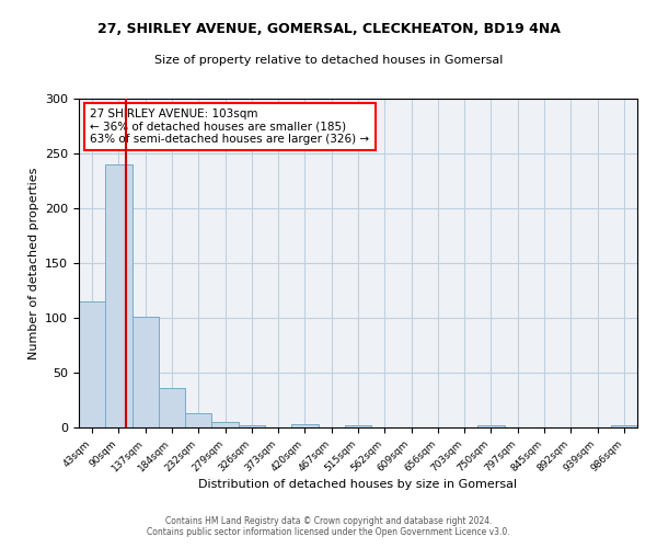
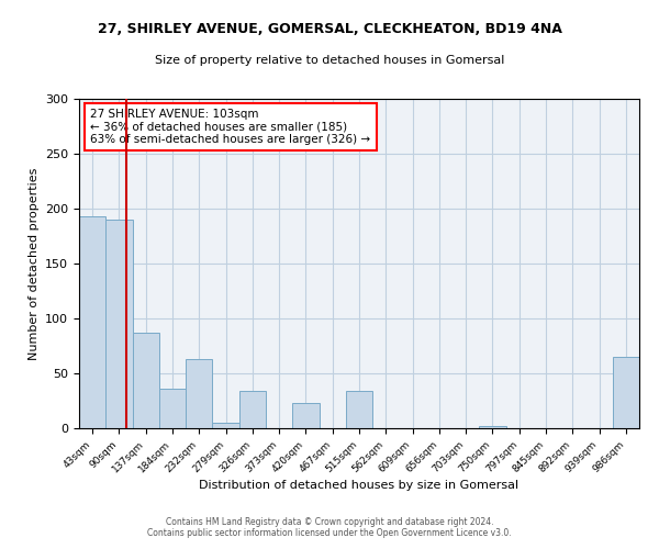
43sqm: 115 -> 193
90sqm: 240 -> 190
137sqm: 101 -> 87
232sqm: 13 -> 63
326sqm: 2 -> 34
420sqm: 3 -> 23
515sqm: 2 -> 34
986sqm: 2 -> 65
